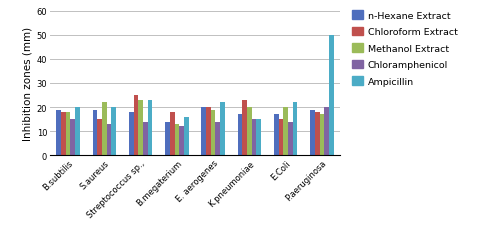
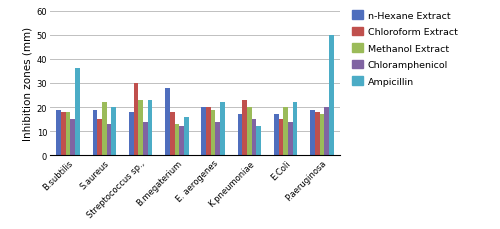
Ampicillin/B.subtilis: 20 -> 36
Chloroform Extract/Streptococcus sp.,: 25 -> 30
n-Hexane Extract/B.megaterium: 14 -> 28
Ampicillin/K.pneumoniae: 15 -> 12
